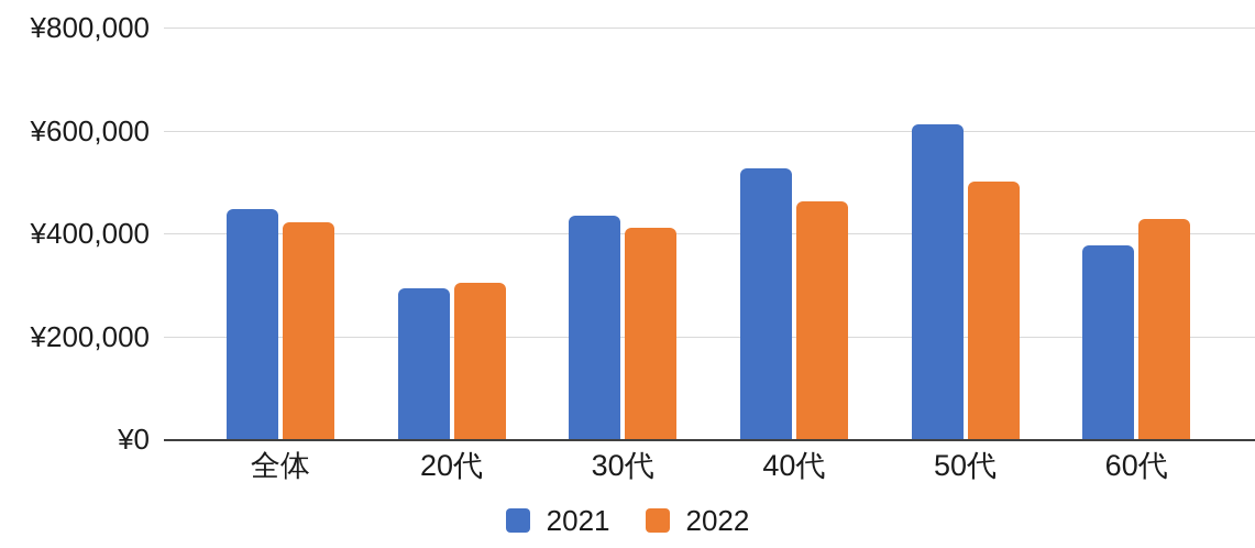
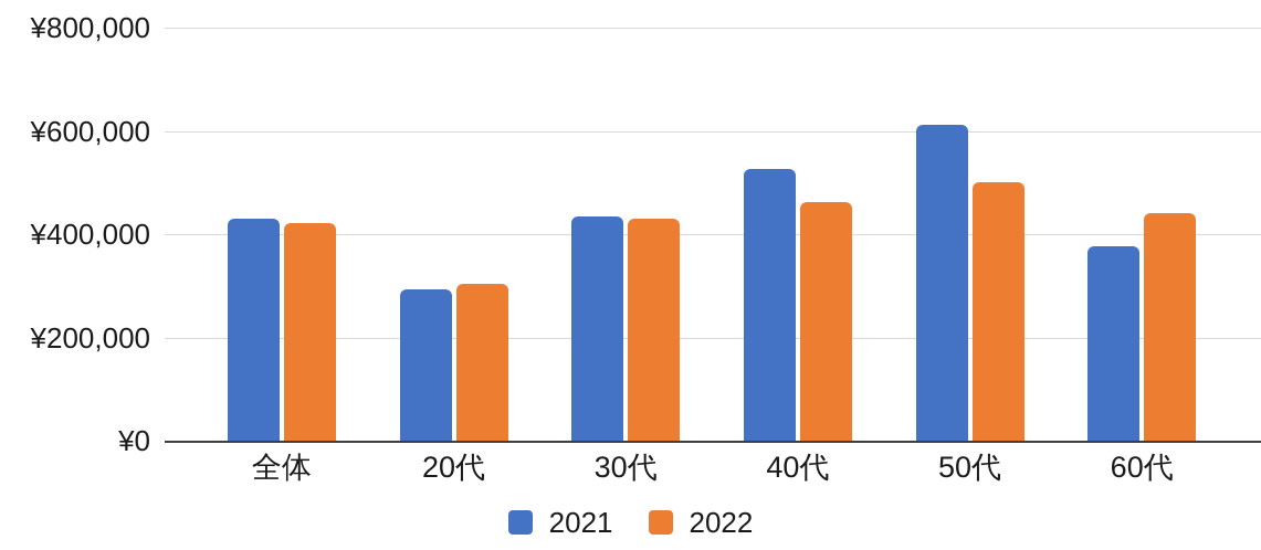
2021/全体: ¥450000 -> ¥430000
2022/30代: ¥410000 -> ¥430000
2022/60代: ¥430000 -> ¥440000
